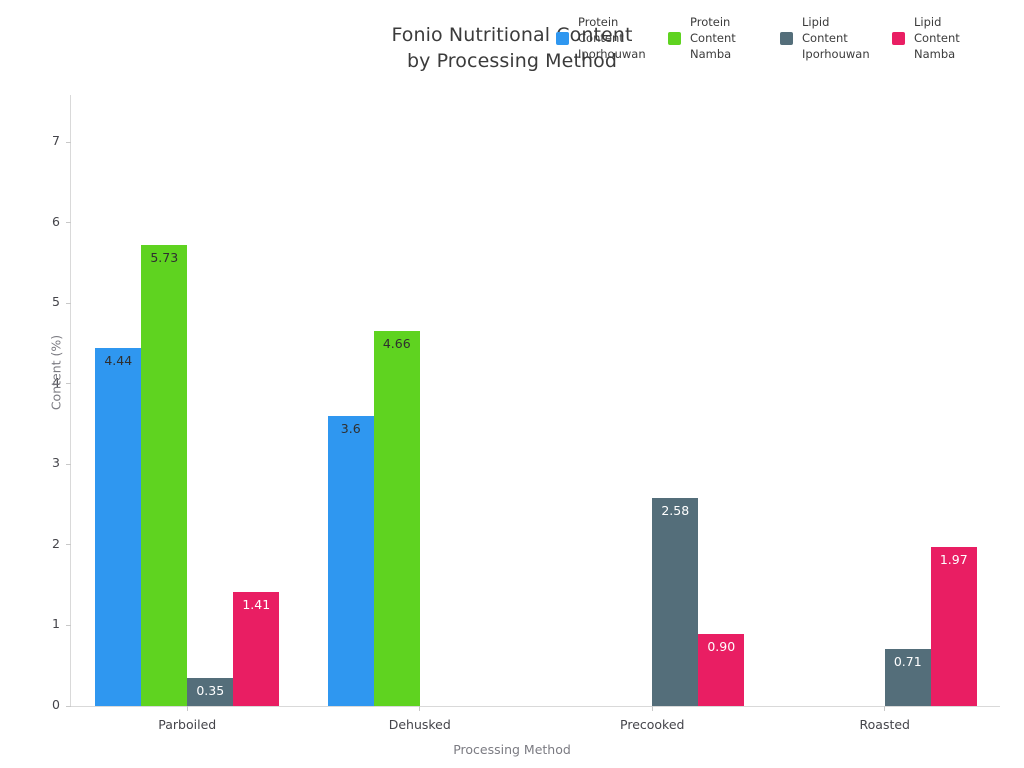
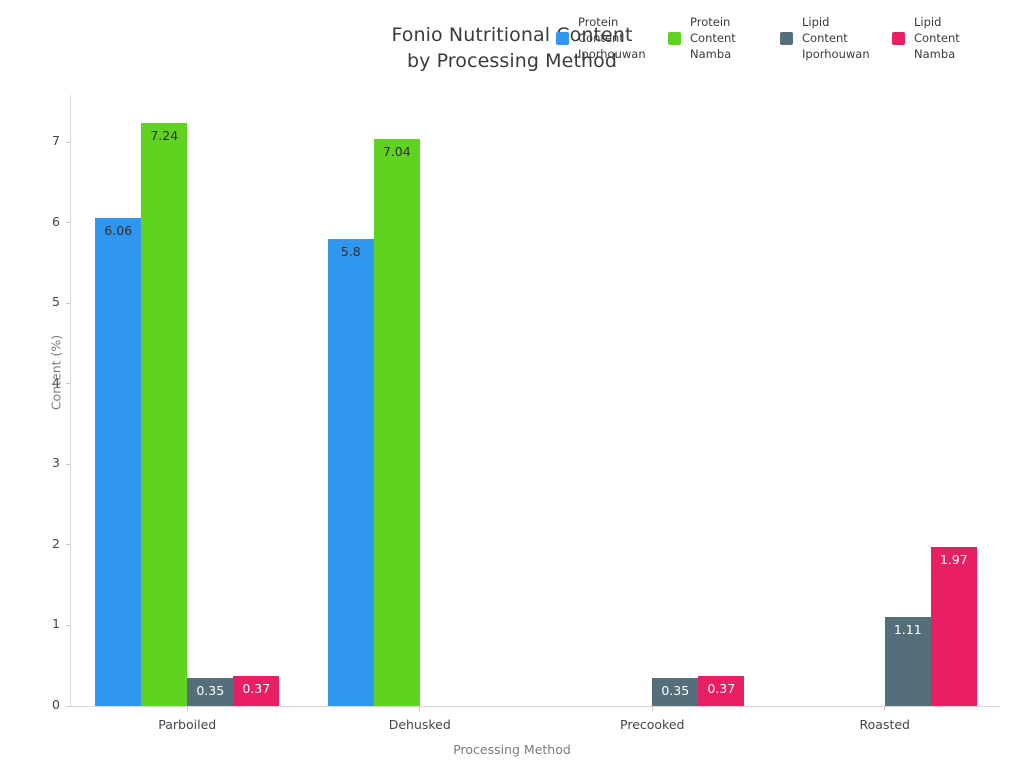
Protein Content Iporhouwan/Parboiled: 4.44 -> 6.06
Protein Content Namba/Parboiled: 5.73 -> 7.24
Lipid Content Namba/Parboiled: 1.41 -> 0.37
Protein Content Iporhouwan/Dehusked: 3.6 -> 5.8
Protein Content Namba/Dehusked: 4.66 -> 7.04
Lipid Content Iporhouwan/Precooked: 2.58 -> 0.35
Lipid Content Namba/Precooked: 0.90 -> 0.37
Lipid Content Iporhouwan/Roasted: 0.71 -> 1.11
